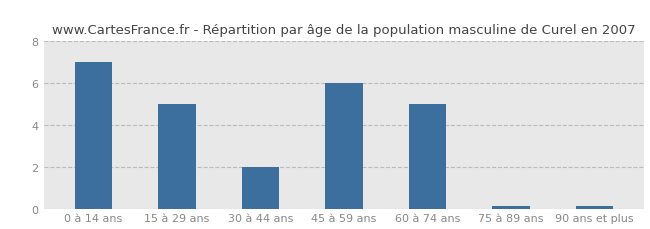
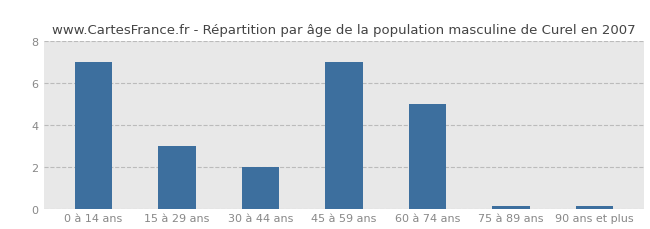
15 à 29 ans: 5.0 -> 3.0
45 à 59 ans: 6.0 -> 7.0
